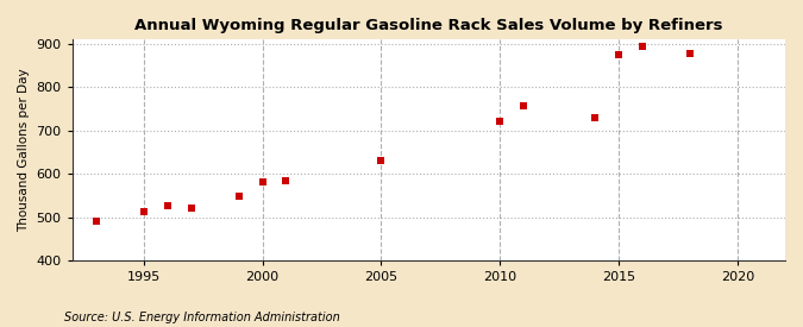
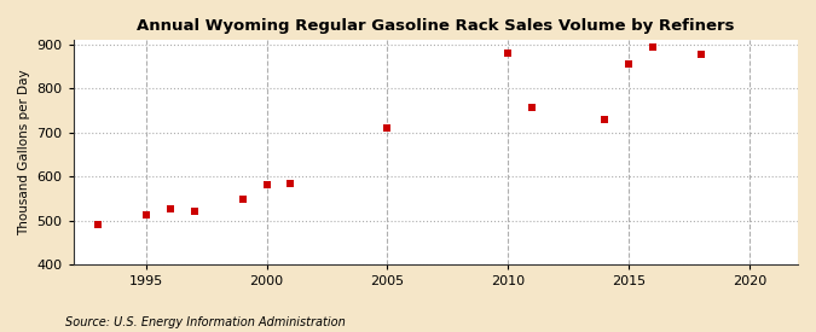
2005: 630 -> 710
2010: 722 -> 880
2015: 875 -> 855
